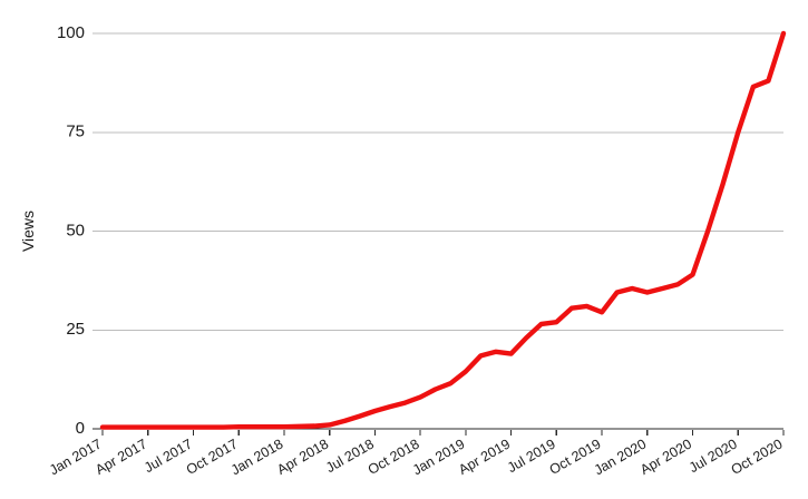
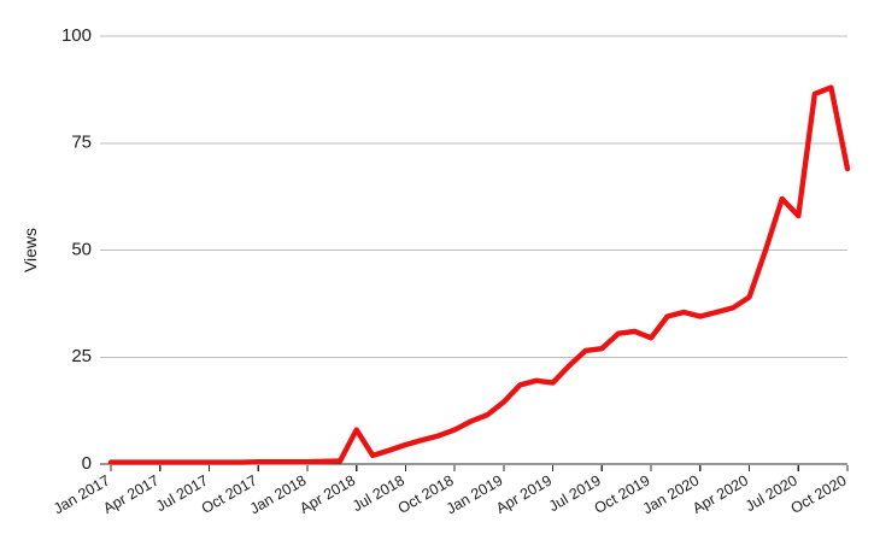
Apr 2018: 1 -> 8
Jul 2020: 75 -> 58
Oct 2020: 100 -> 69
